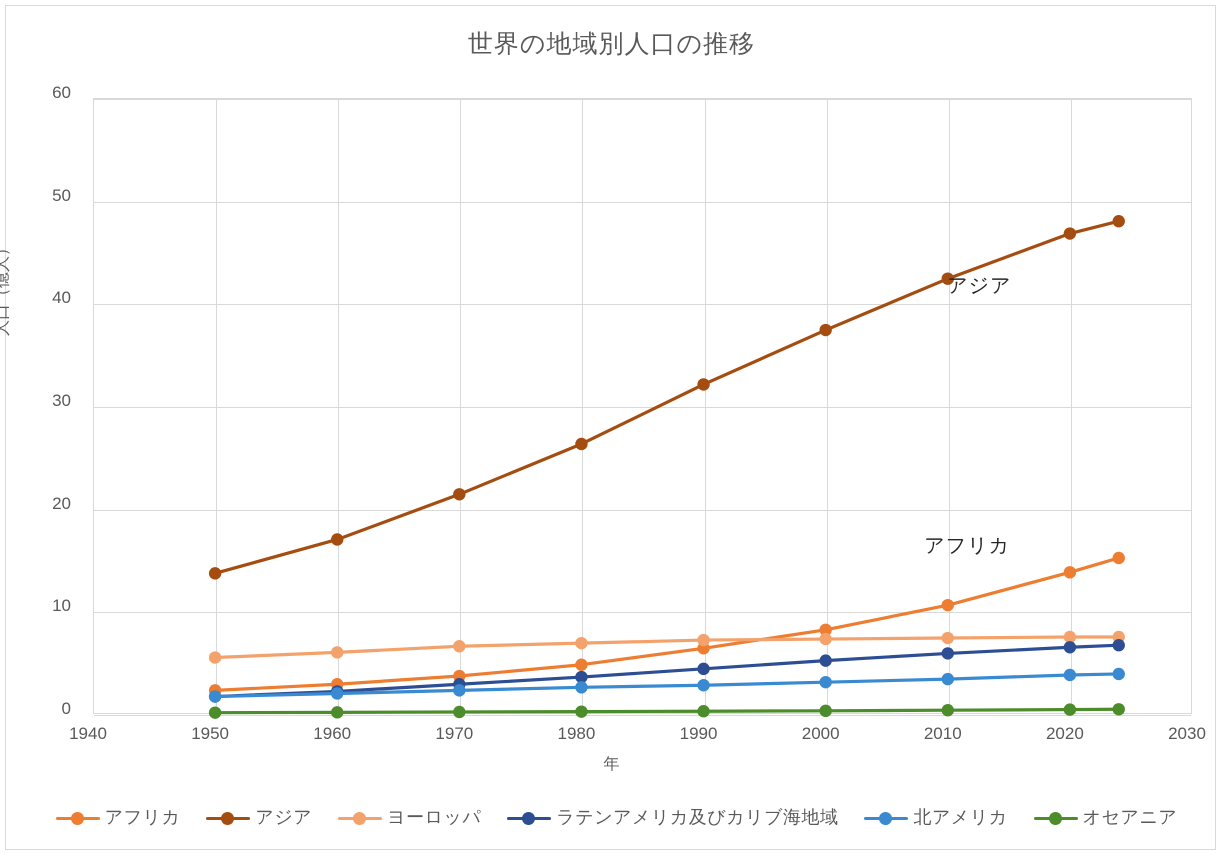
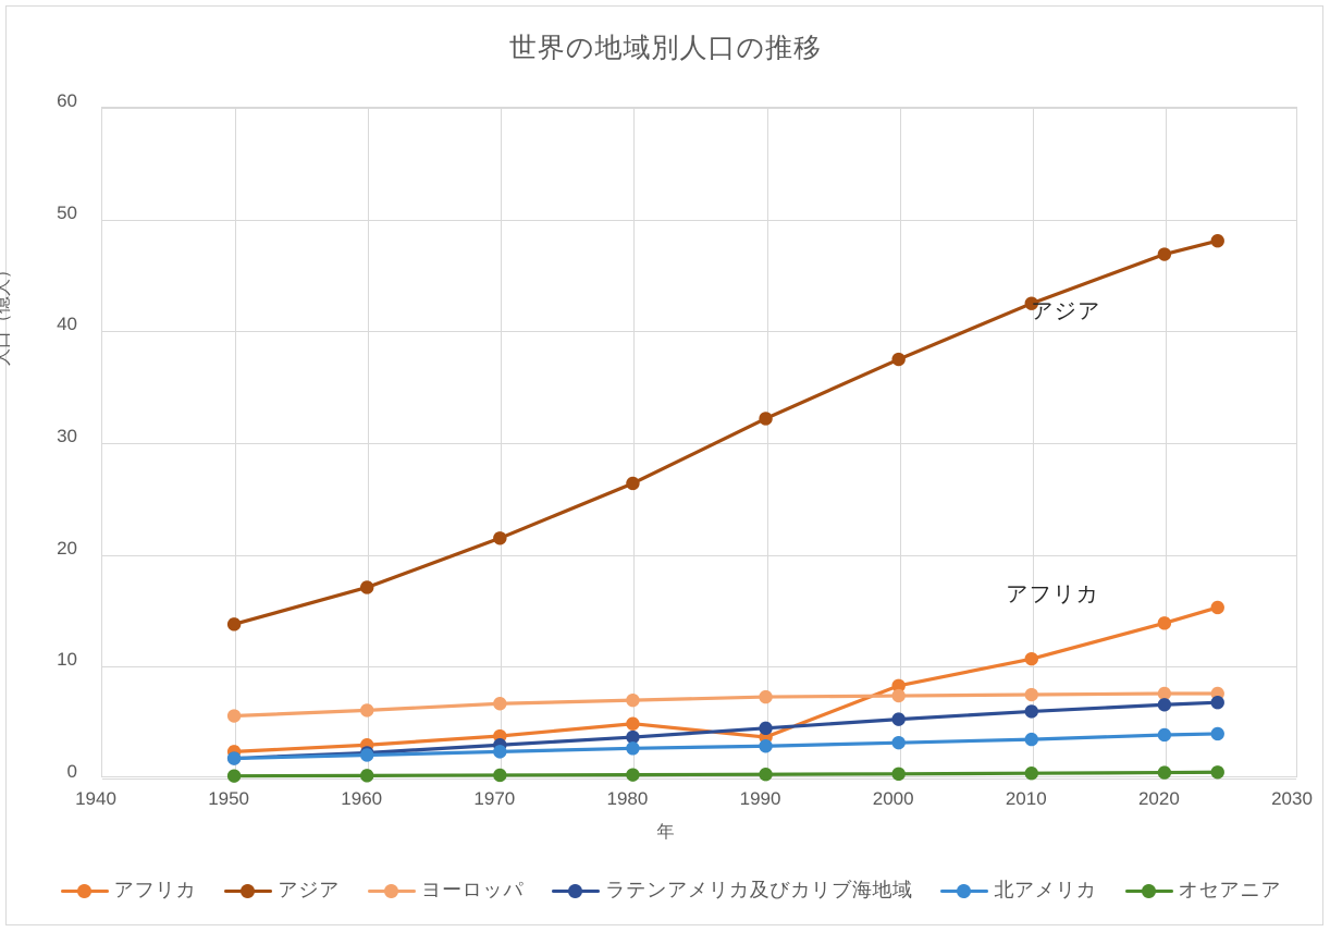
アフリカ/1990: 6.4 -> 3.6
